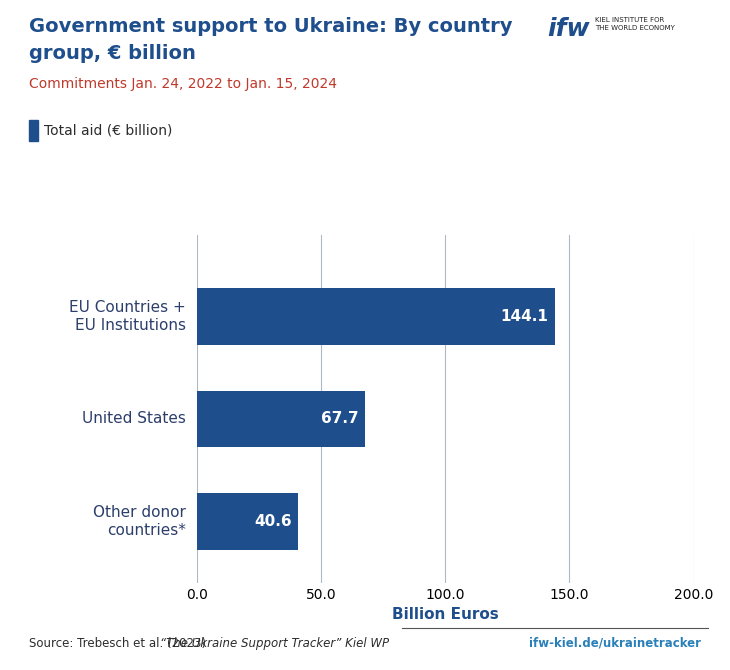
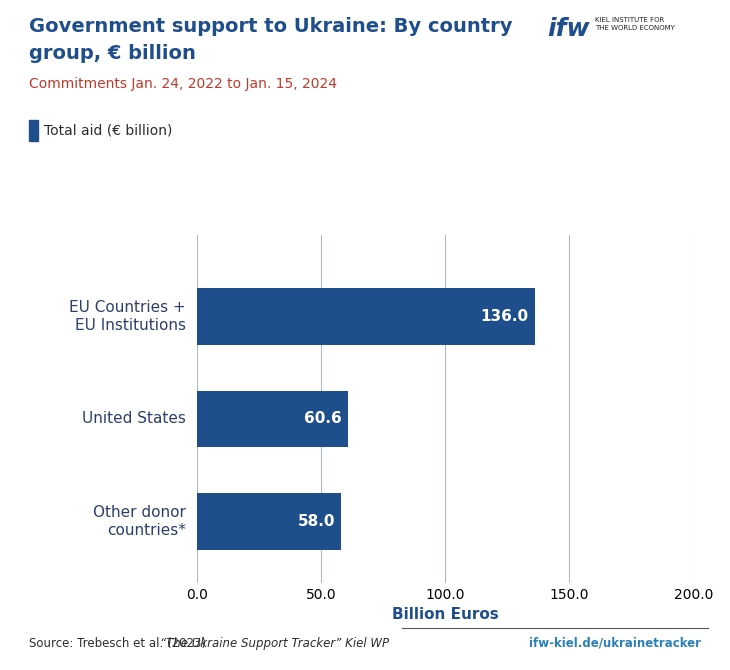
EU Countries + EU Institutions: 144.1 -> 136.0
United States: 67.7 -> 60.6
Other donor countries*: 40.6 -> 58.0
